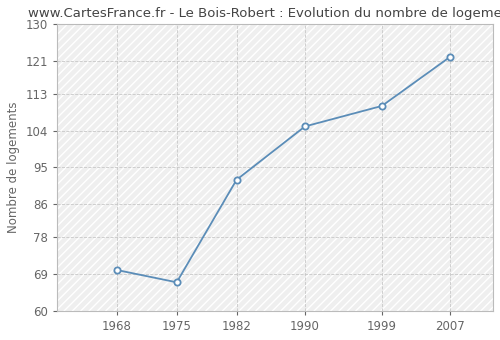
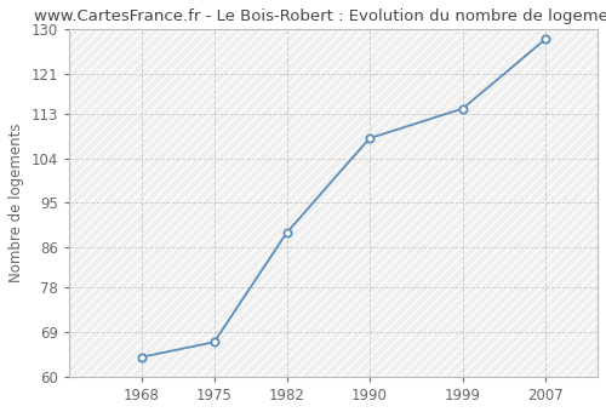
1968: 70 -> 64
1982: 92 -> 89
1990: 105 -> 108
1999: 110 -> 114
2007: 122 -> 128
